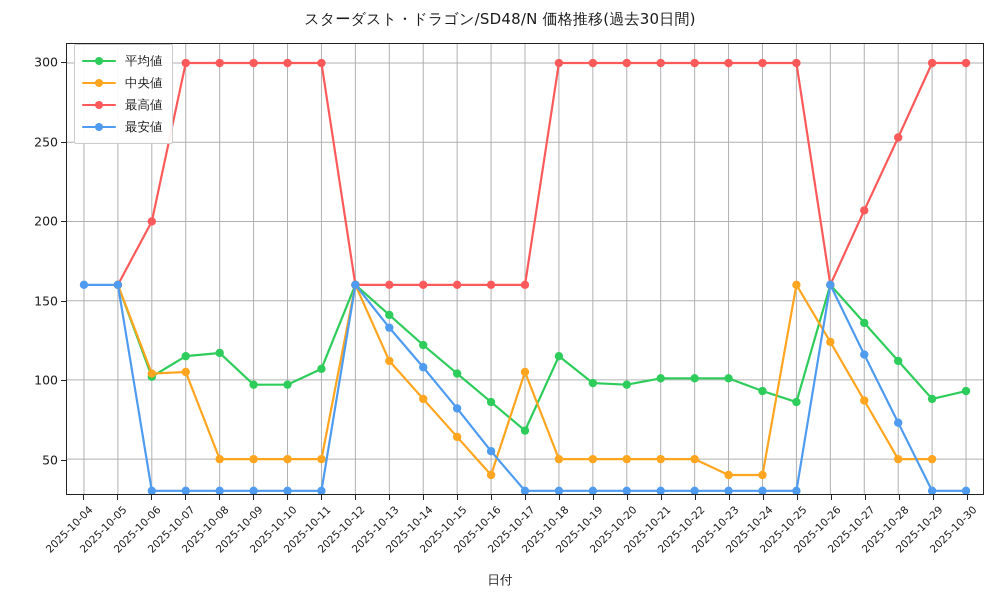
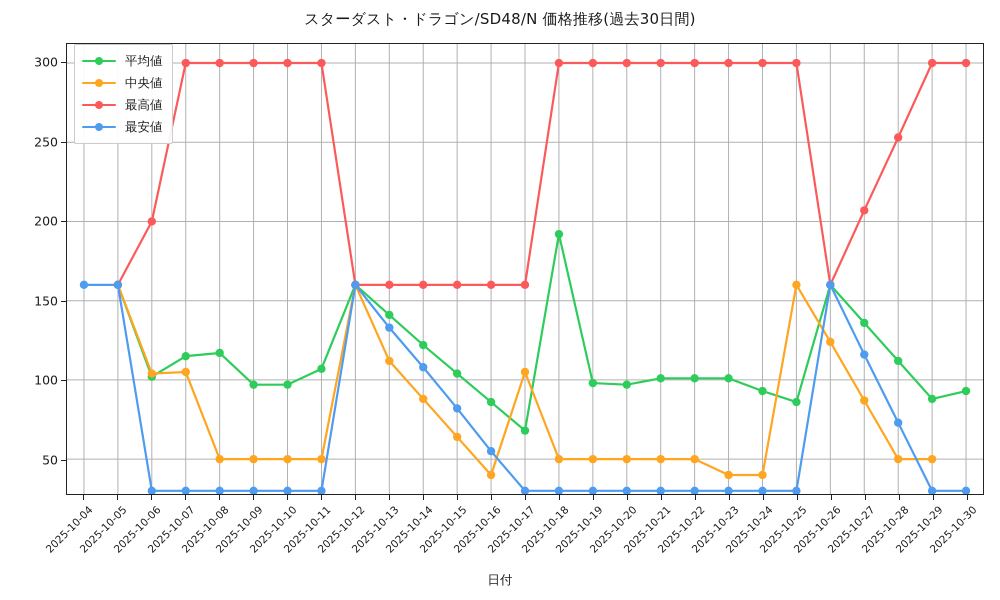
平均値/2025-10-18: 115 -> 192
